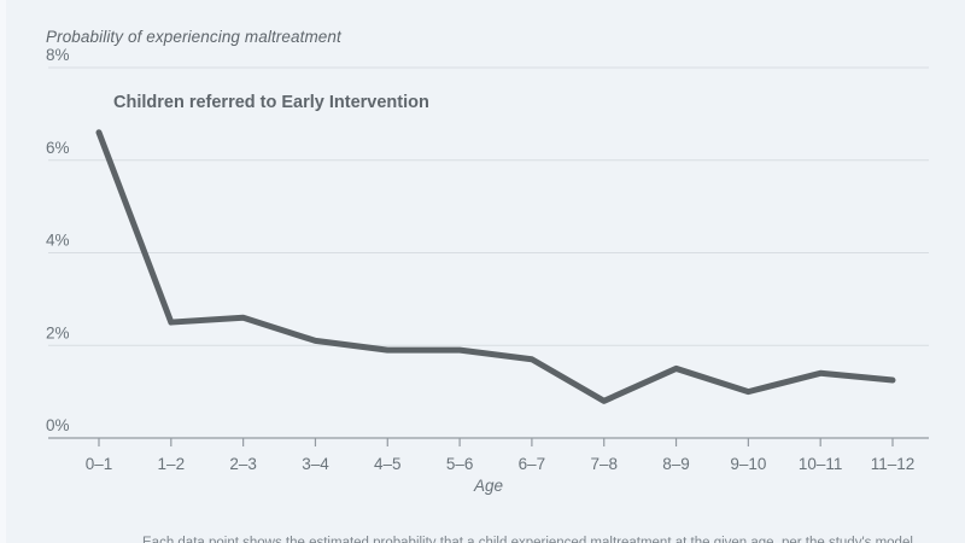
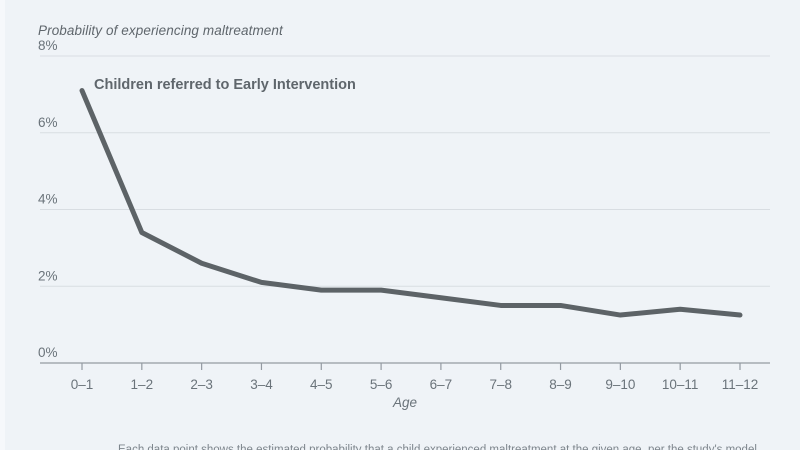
0–1: 6.6% -> 7.1%
1–2: 2.5% -> 3.4%
7–8: 0.8% -> 1.5%
9–10: 1.0% -> 1.2%
